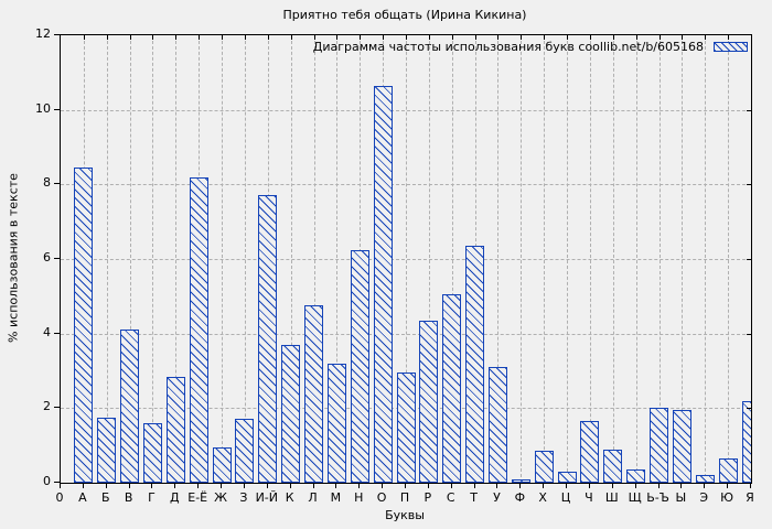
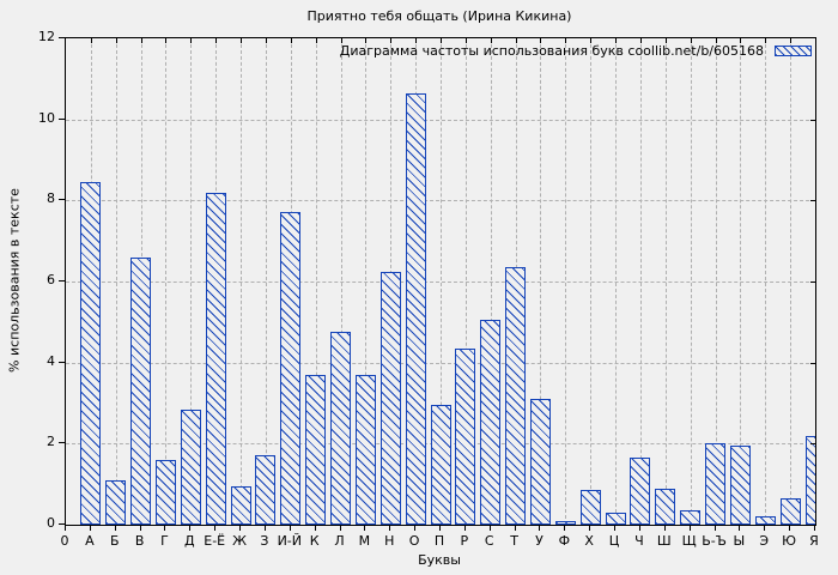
Б: 1.8 -> 1.1
В: 4.1 -> 6.6
М: 3.2 -> 3.7
